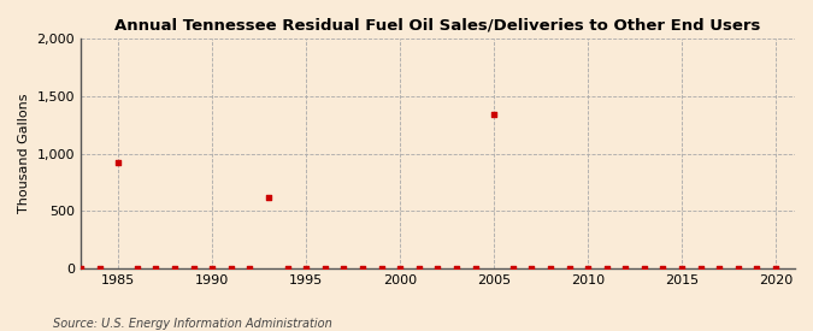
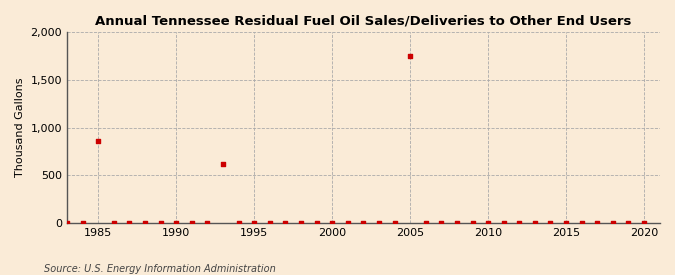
1985: 920 -> 860
2005: 1,340 -> 1,750
